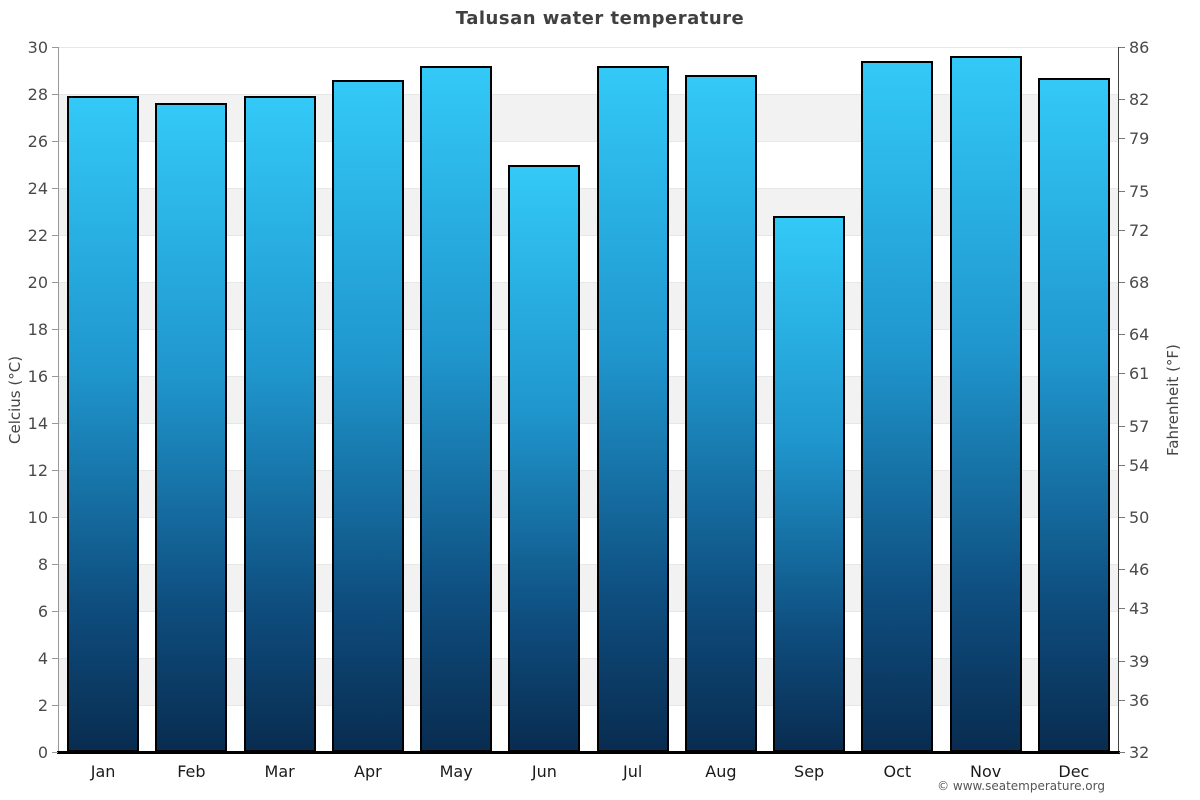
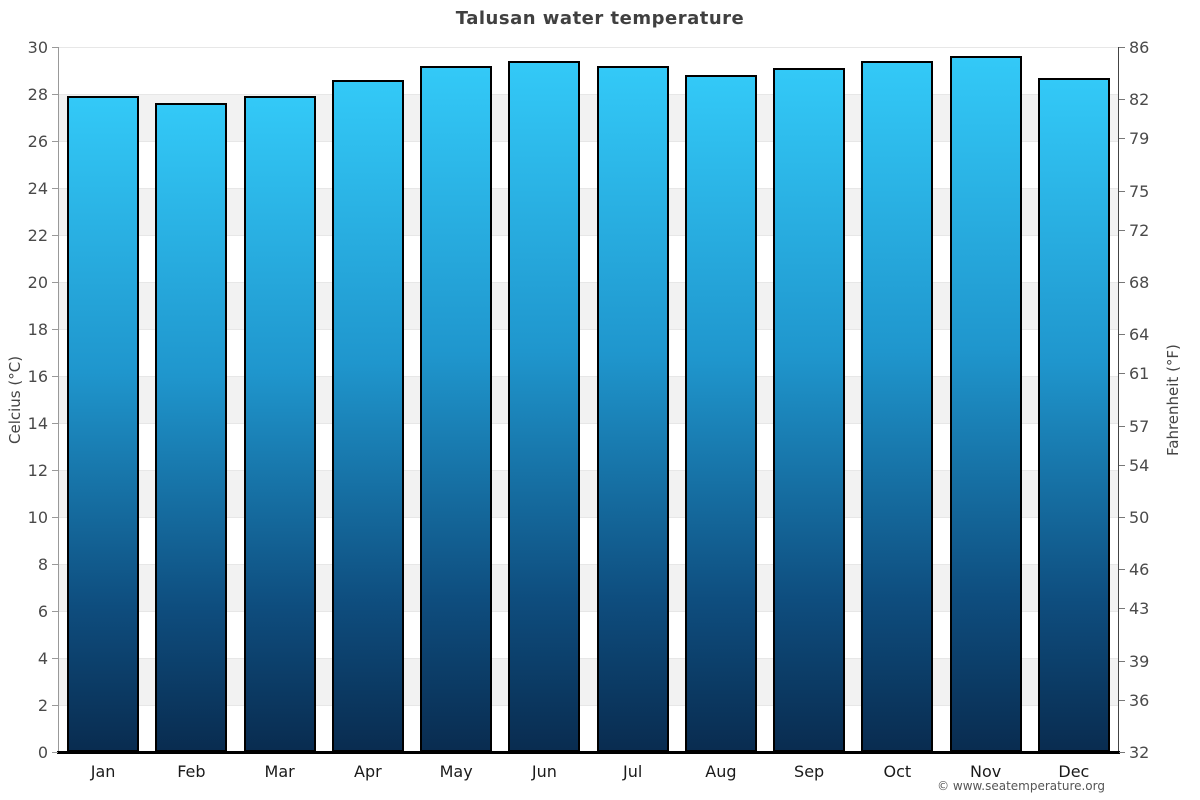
Jun: 25.0 -> 29.4
Sep: 22.8 -> 29.1
